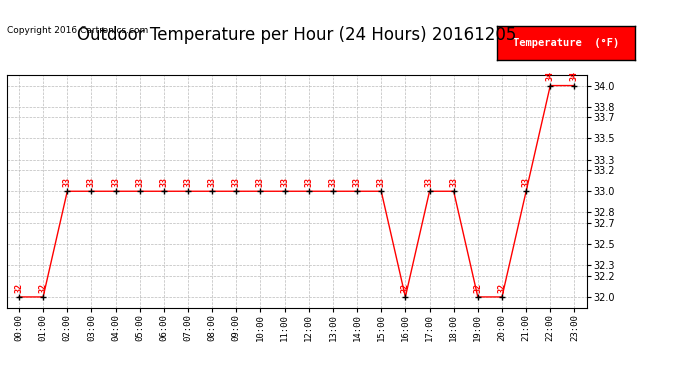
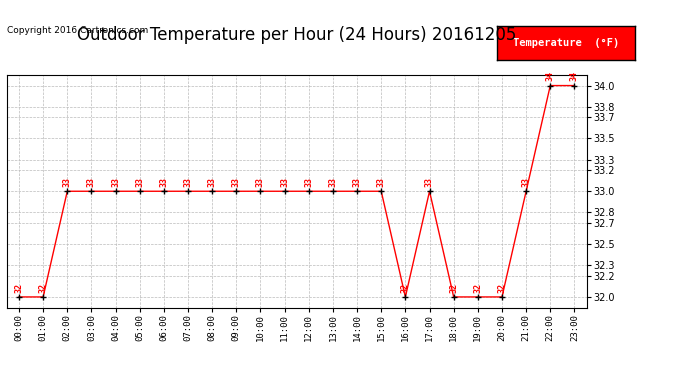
18:00: 33 -> 32
